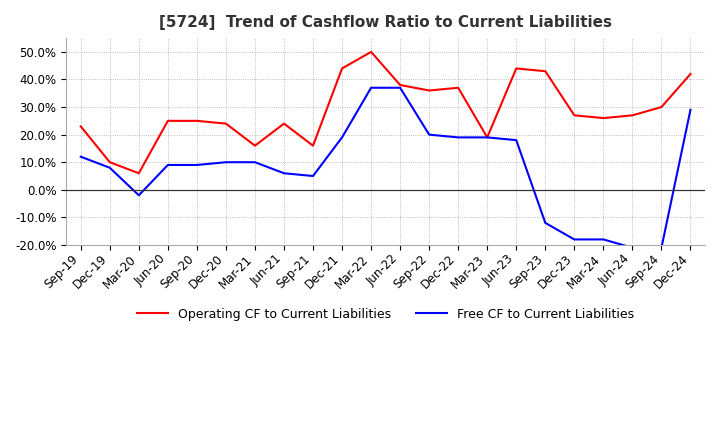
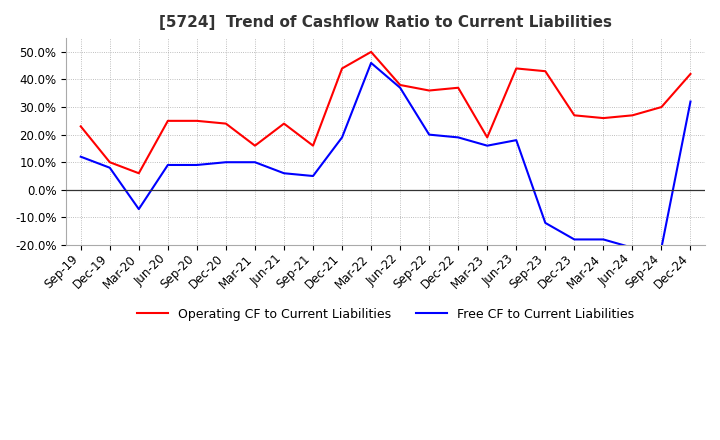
Free CF to Current Liabilities/Mar-20: -2% -> -7%
Free CF to Current Liabilities/Mar-22: 37% -> 46%
Free CF to Current Liabilities/Mar-23: 19% -> 16%
Free CF to Current Liabilities/Dec-24: 29% -> 32%
